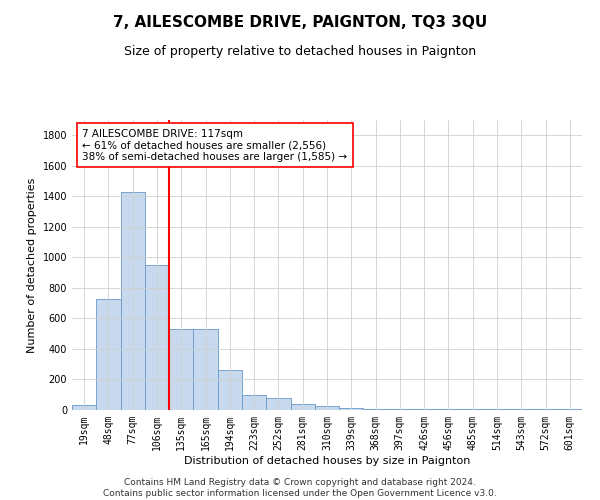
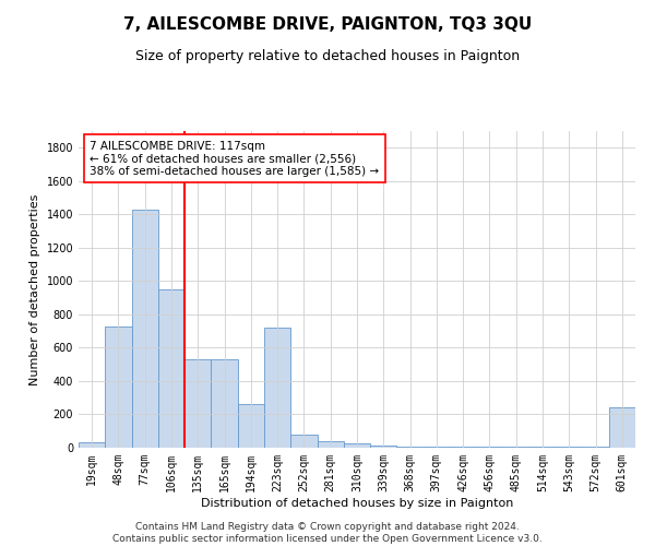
223sqm: 100 -> 720
601sqm: 0 -> 240
